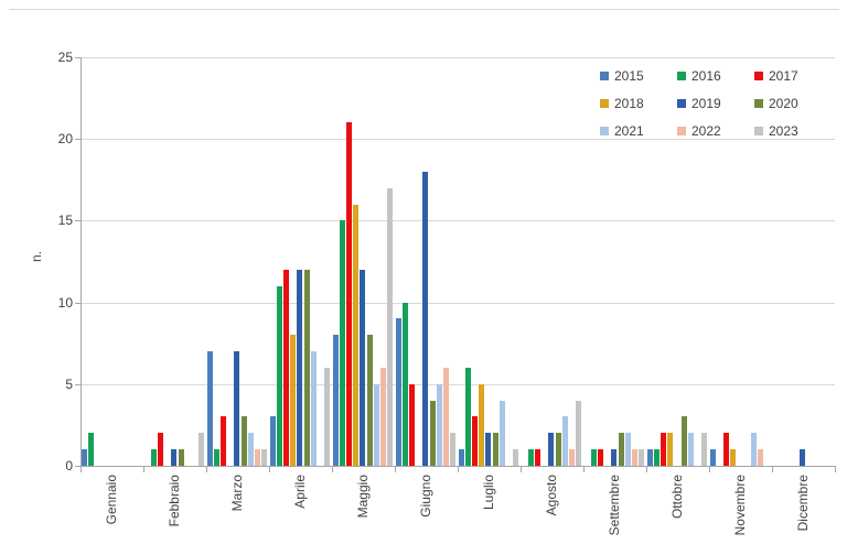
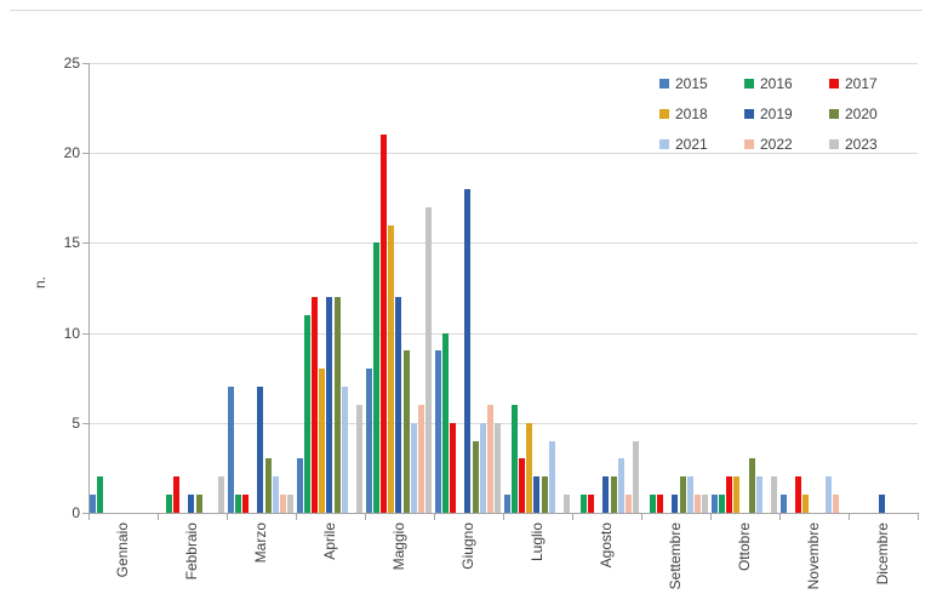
2017/Marzo: 3 -> 1
2020/Maggio: 8 -> 9
2023/Giugno: 2 -> 5
